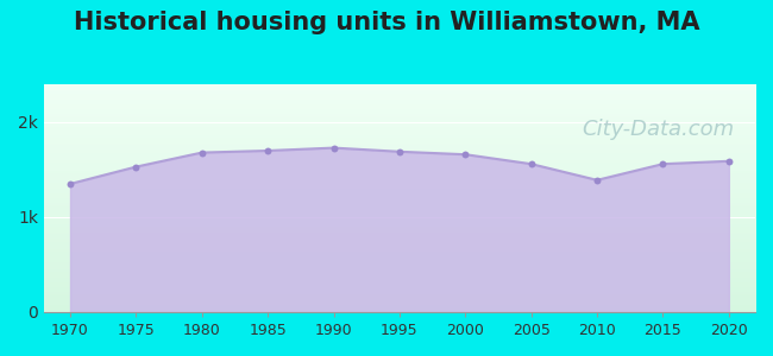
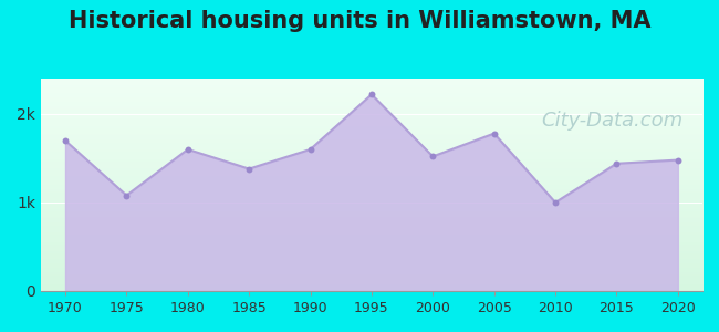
1970: 1.35k -> 1.70k
1975: 1.53k -> 1.08k
1980: 1.68k -> 1.60k
1985: 1.70k -> 1.38k
1990: 1.73k -> 1.60k
1995: 1.69k -> 2.22k
2000: 1.66k -> 1.52k
2005: 1.56k -> 1.78k
2010: 1.39k -> 1.00k
2015: 1.56k -> 1.44k
2020: 1.59k -> 1.48k
